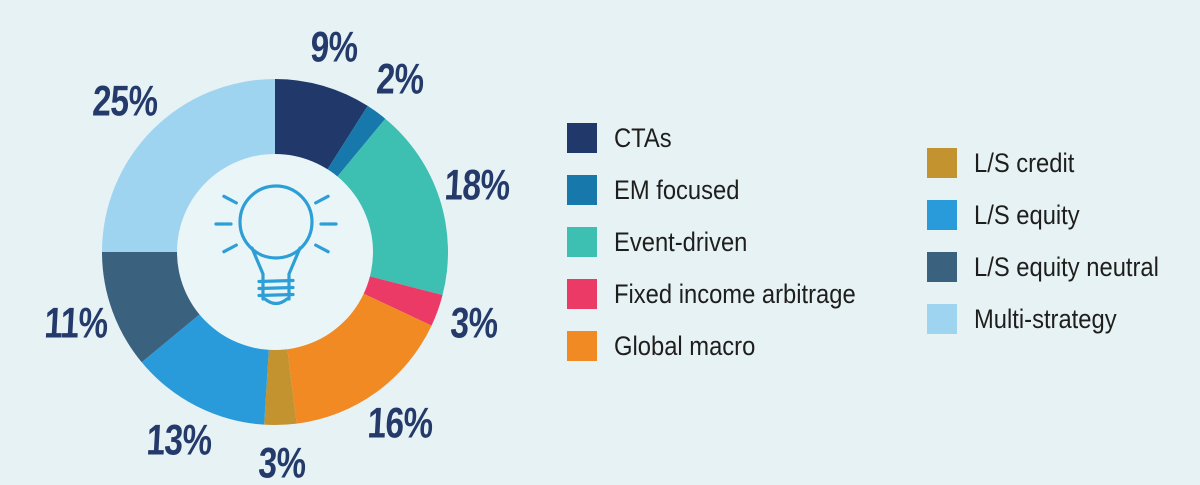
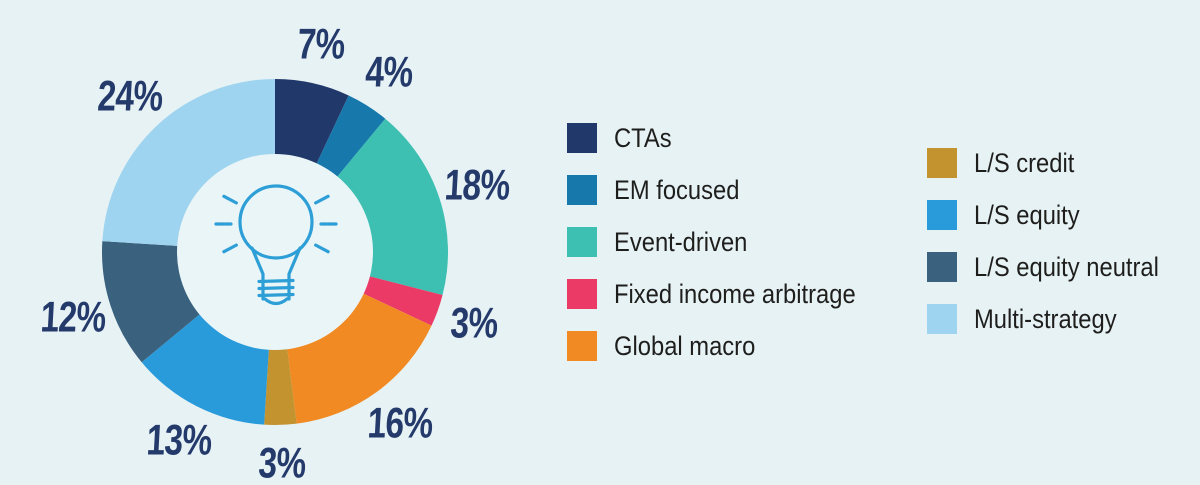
CTAs: 9% -> 7%
EM focused: 2% -> 4%
L/S equity neutral: 11% -> 12%
Multi-strategy: 25% -> 24%
